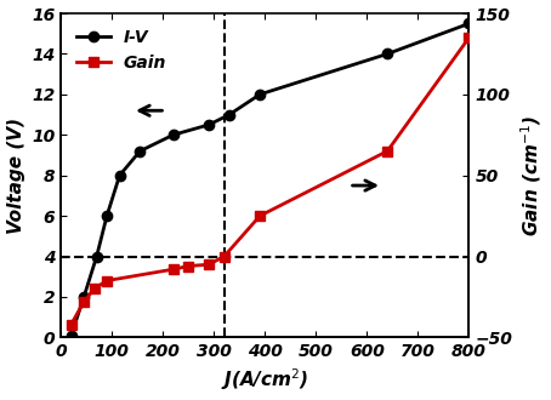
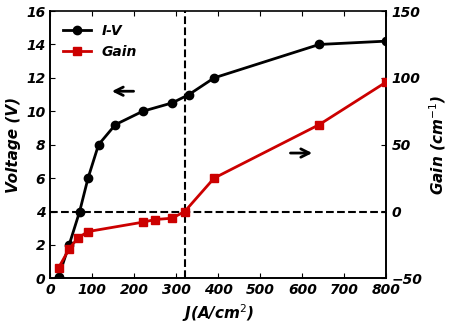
I-V/800: 15.5 -> 14.2
Gain/800: 135 -> 97
